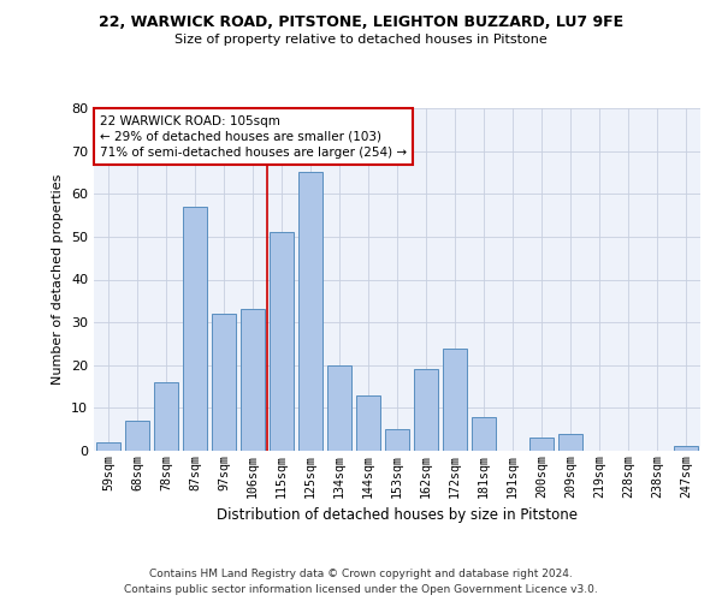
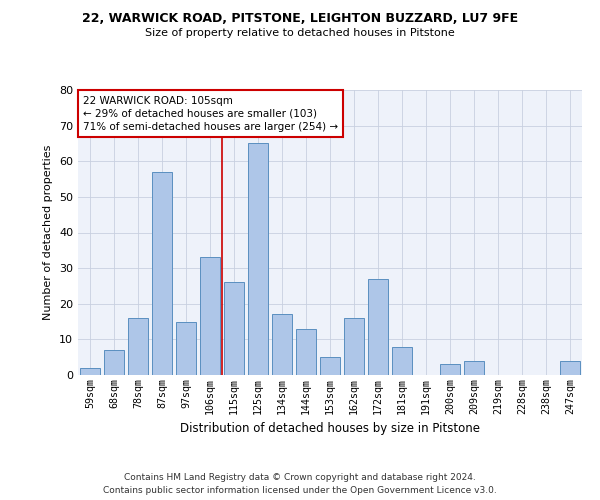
97sqm: 32 -> 15
115sqm: 51 -> 26
134sqm: 20 -> 17
162sqm: 19 -> 16
172sqm: 24 -> 27
247sqm: 1 -> 4
